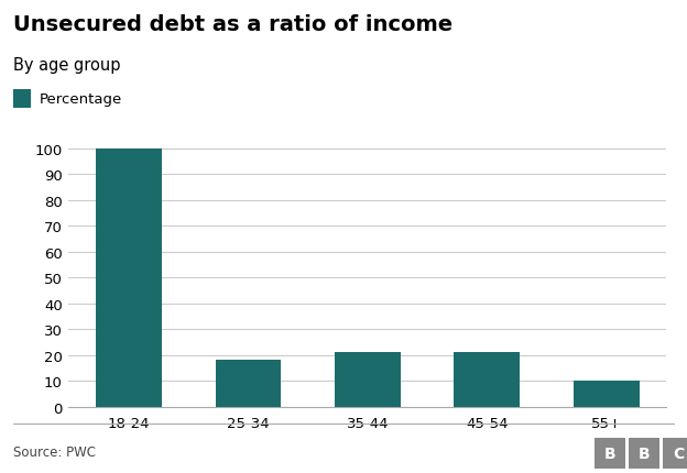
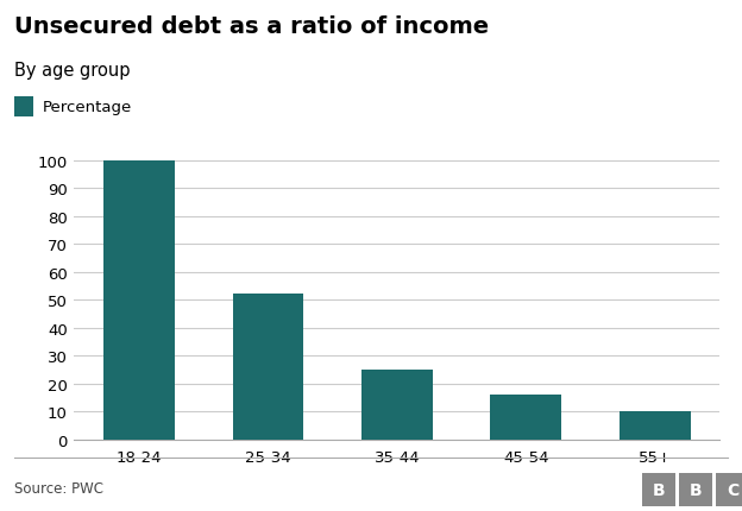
25-34: 18 -> 52
35-44: 21 -> 25
45-54: 21 -> 16
